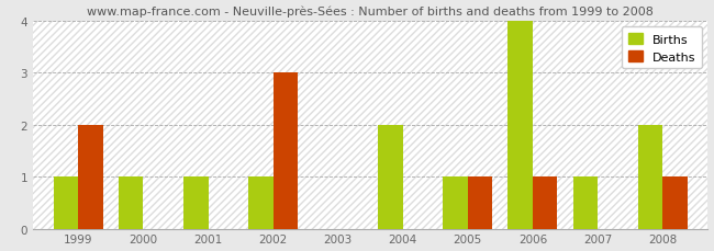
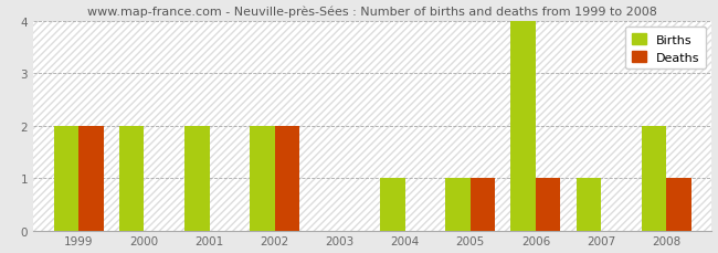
Births/1999: 1 -> 2
Births/2000: 1 -> 2
Births/2001: 1 -> 2
Births/2002: 1 -> 2
Deaths/2002: 3 -> 2
Births/2004: 2 -> 1
